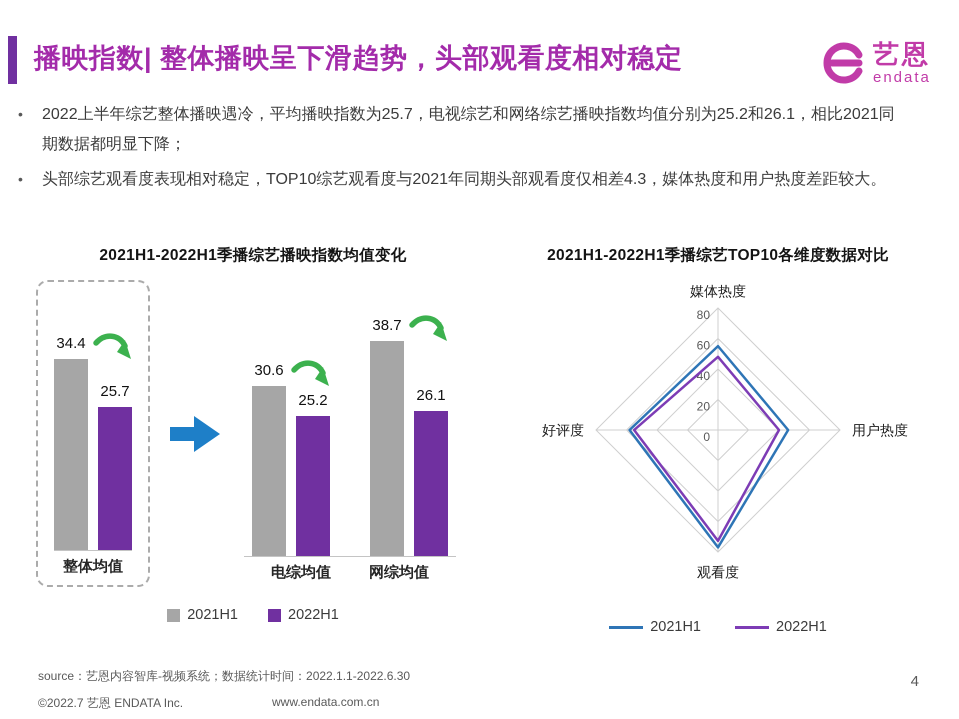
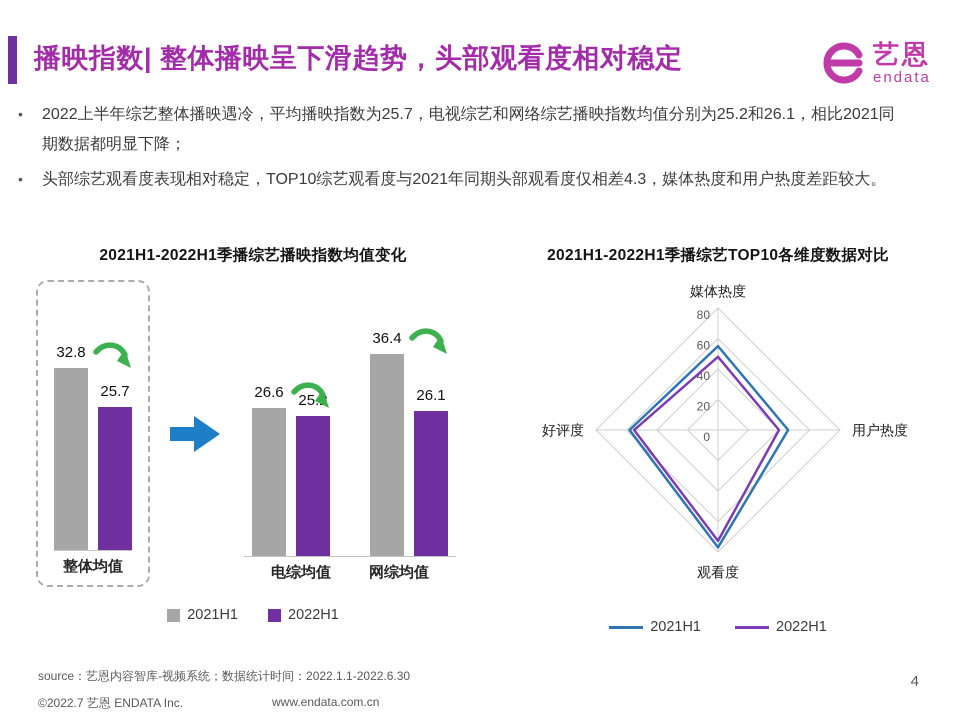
2021H1-2022H1季播综艺播映指数均值变化/2021H1/整体均值: 34.4 -> 32.8
2021H1-2022H1季播综艺播映指数均值变化/2021H1/电综均值: 30.6 -> 26.6
2021H1-2022H1季播综艺播映指数均值变化/2021H1/网综均值: 38.7 -> 36.4
